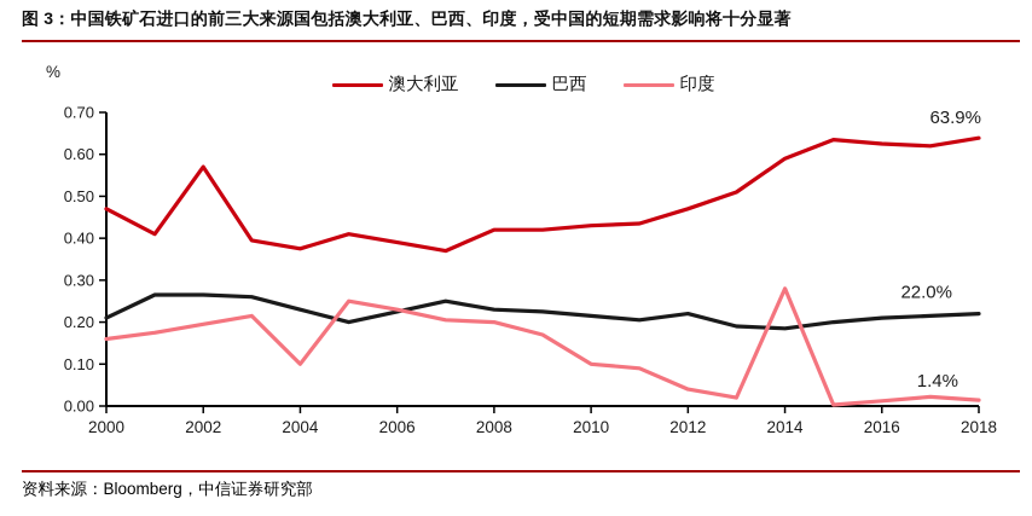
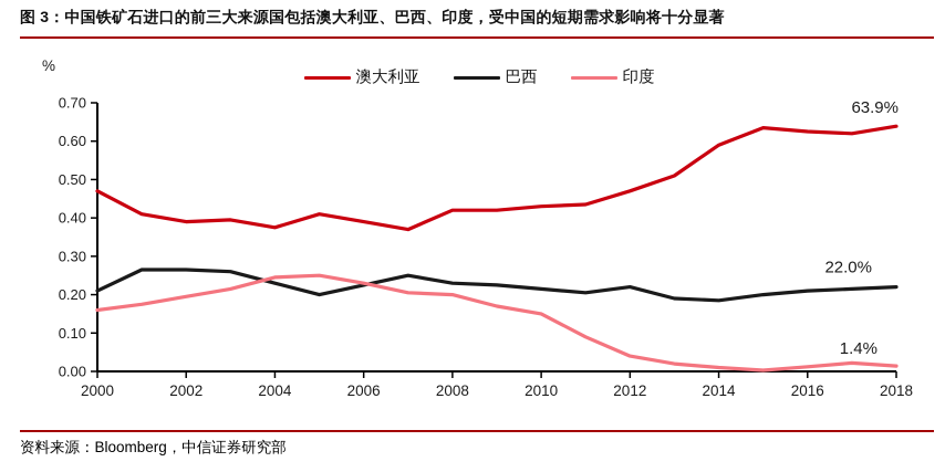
澳大利亚/2002: 0.57 -> 0.39
印度/2004: 0.10 -> 0.24
印度/2010: 0.10 -> 0.15
印度/2014: 0.28 -> 0.01
